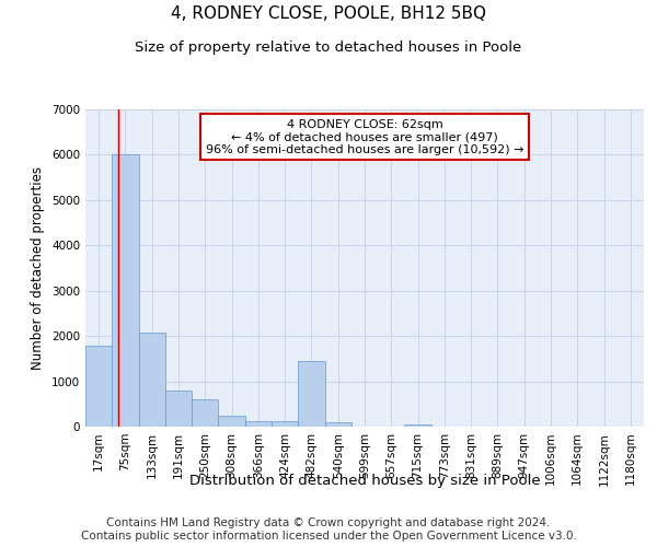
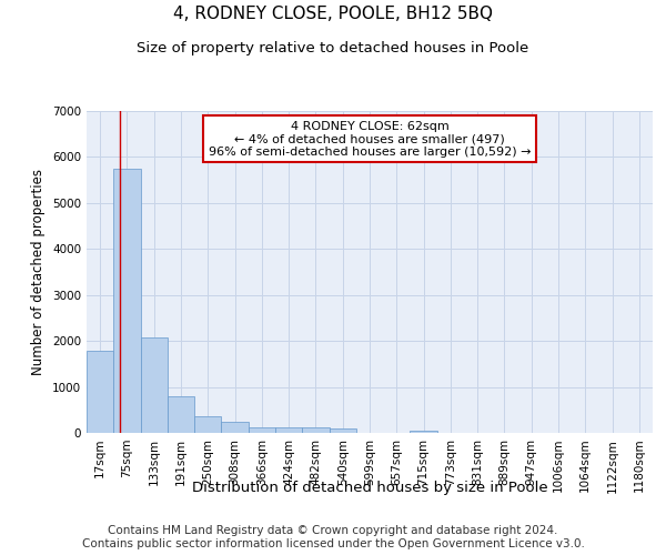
75sqm: 6000 -> 5750
250sqm: 600 -> 360
482sqm: 1450 -> 110
